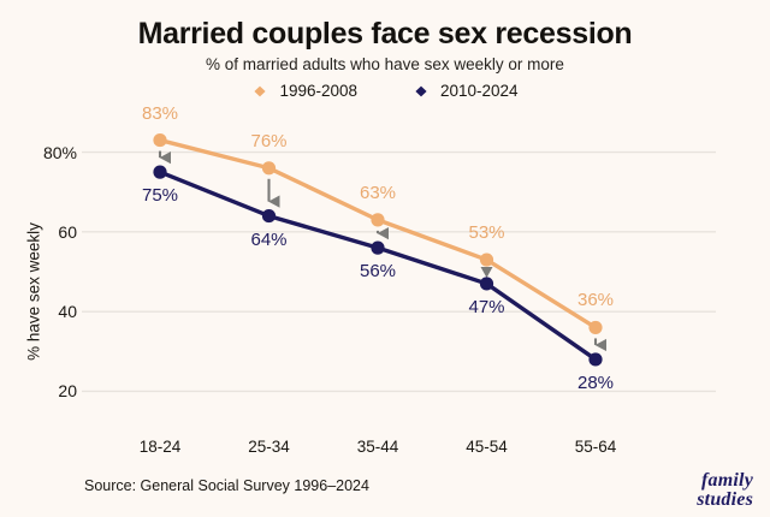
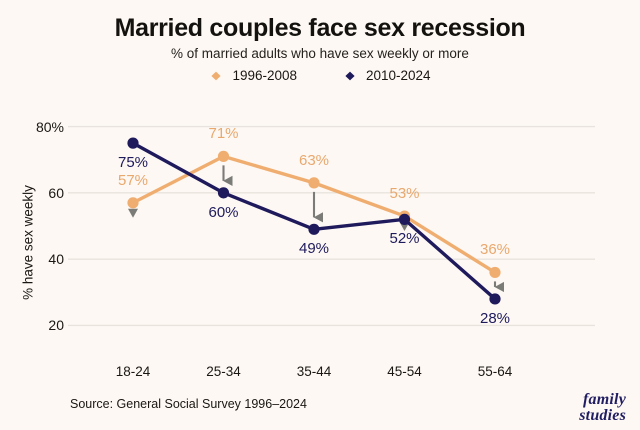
1996-2008/18-24: 83% -> 57%
1996-2008/25-34: 76% -> 71%
2010-2024/25-34: 64% -> 60%
2010-2024/35-44: 56% -> 49%
2010-2024/45-54: 47% -> 52%
